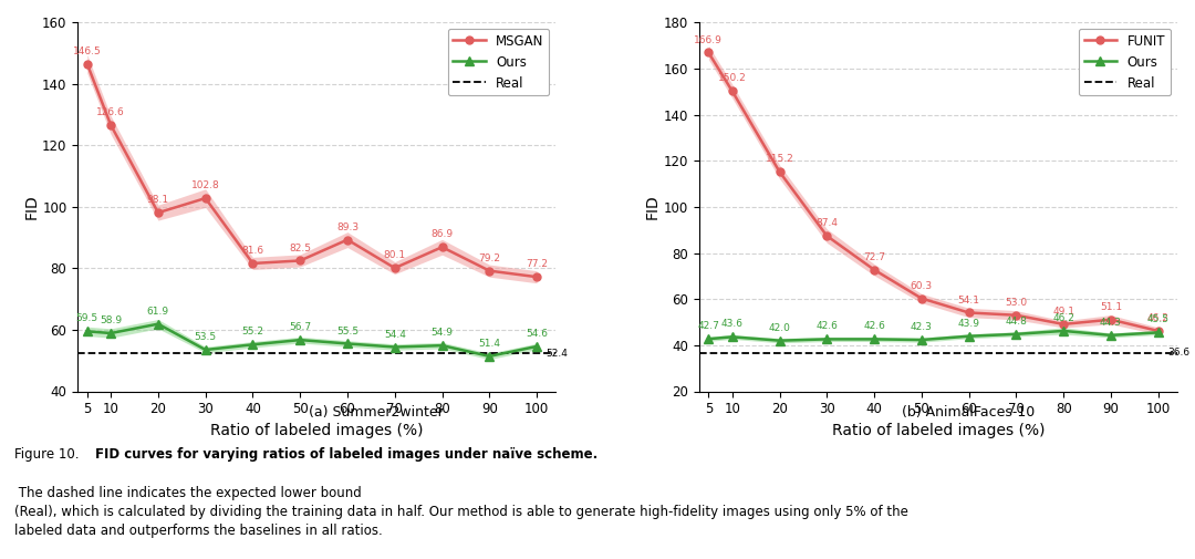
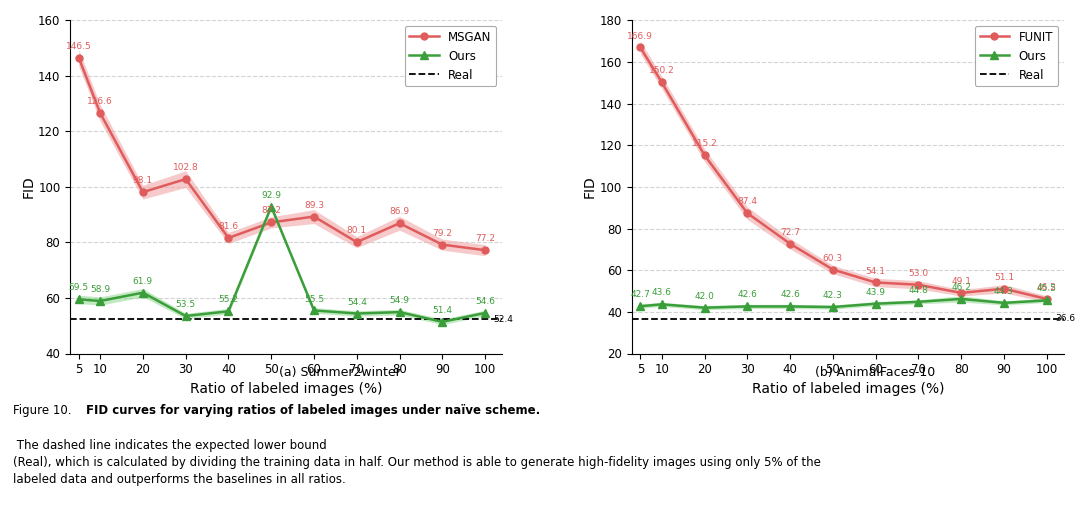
MSGAN/50: 82.5 -> 87.2
Ours/50: 56.7 -> 92.9
